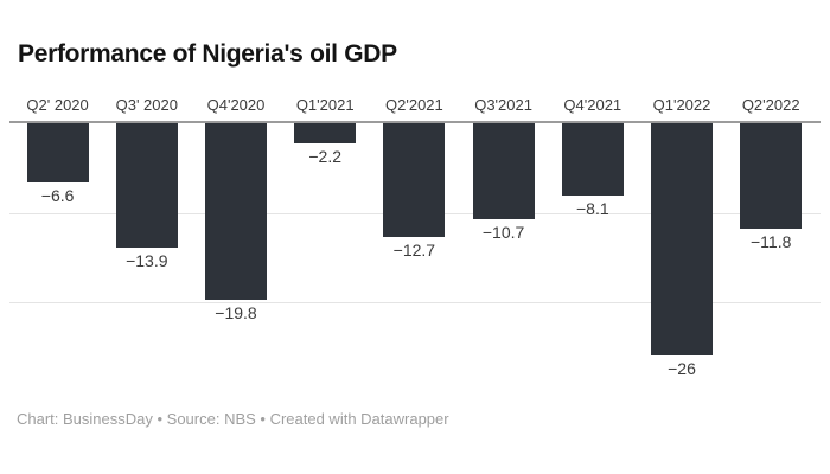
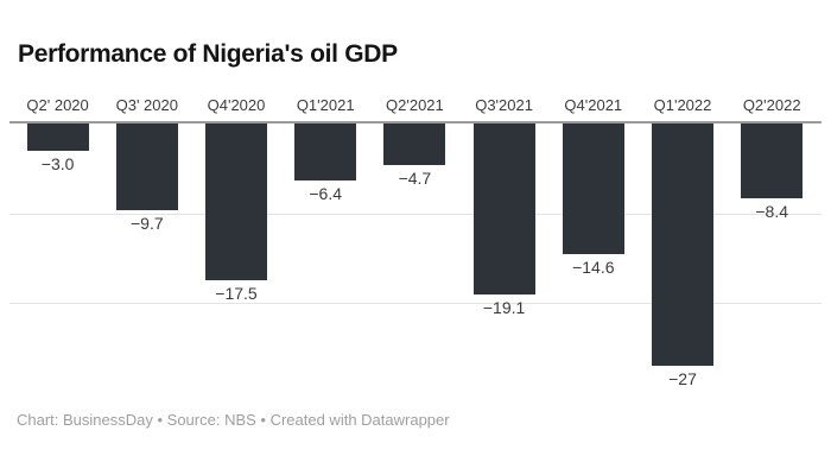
Q2' 2020: −6.6 -> −3.0
Q3' 2020: −13.9 -> −9.7
Q4'2020: −19.8 -> −17.5
Q1'2021: −2.2 -> −6.4
Q2'2021: −12.7 -> −4.7
Q3'2021: −10.7 -> −19.1
Q4'2021: −8.1 -> −14.6
Q1'2022: −26 -> −27
Q2'2022: −11.8 -> −8.4
